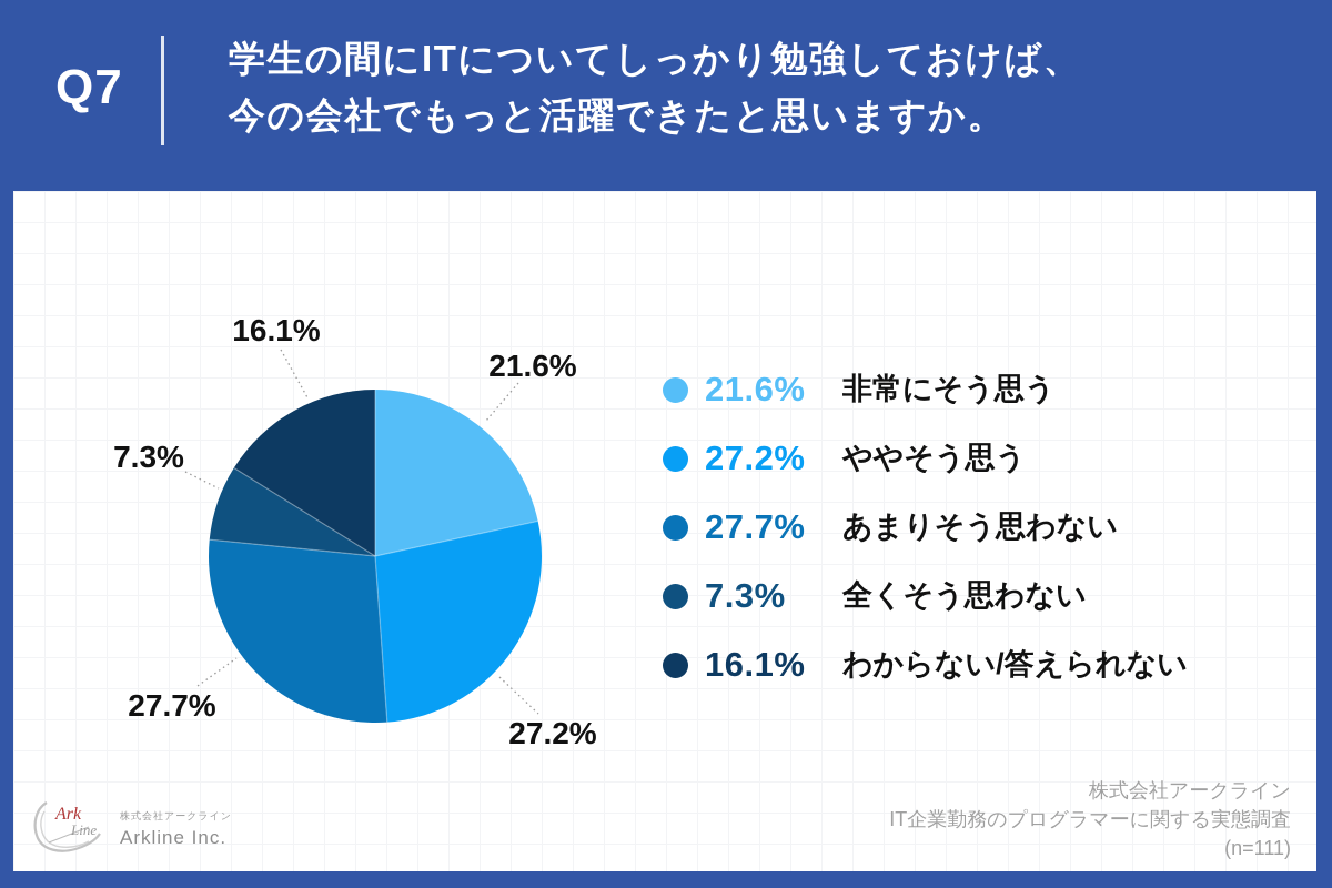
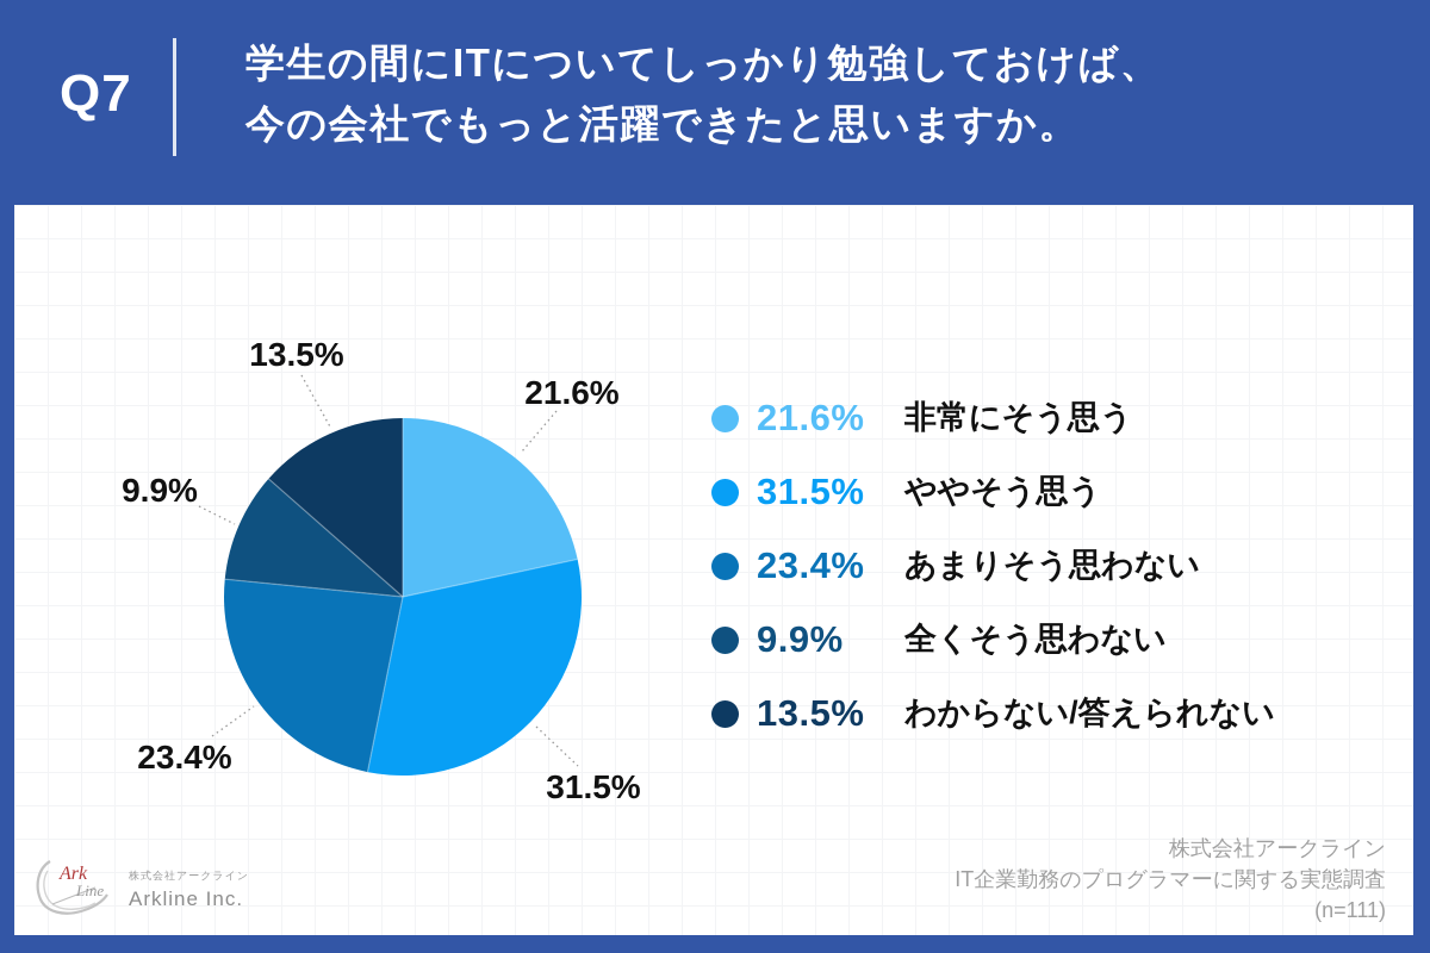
ややそう思う: 27.2% -> 31.5%
あまりそう思わない: 27.7% -> 23.4%
全くそう思わない: 7.3% -> 9.9%
わからない/答えられない: 16.1% -> 13.5%
